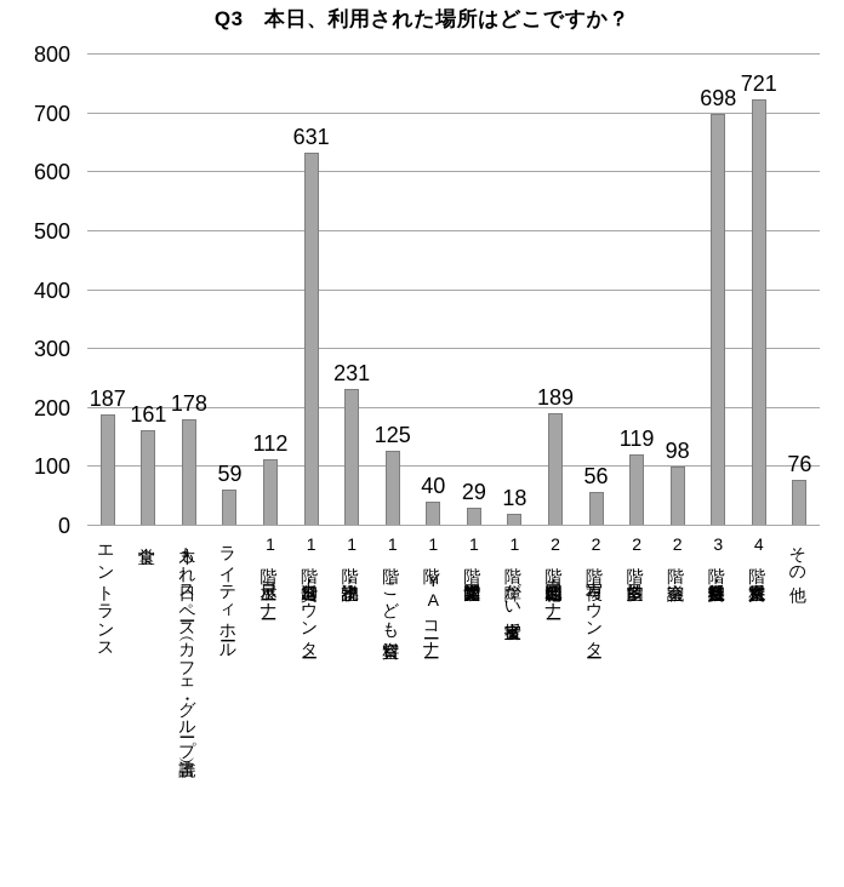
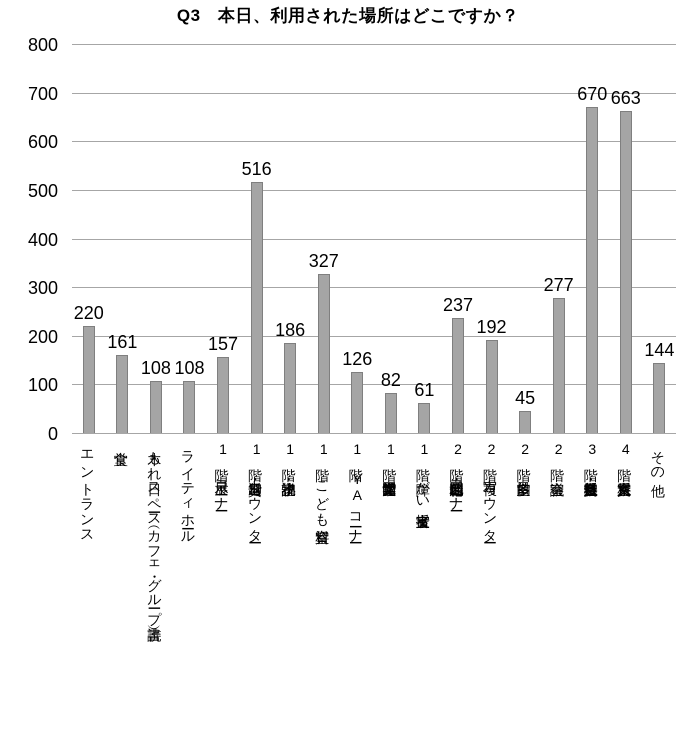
エントランス: 187 -> 220
木もれ日スペース（カフェ・グループ読書）: 178 -> 108
ライティホール: 59 -> 108
1階 展示コーナー: 112 -> 157
1階 貸出・返却カウンター: 631 -> 516
1階 小説・読物室: 231 -> 186
1階 こども資料室: 125 -> 327
1階 YAコーナー: 40 -> 126
1階 国際児童文学館: 29 -> 82
1階 障がい者支援室: 18 -> 61
2階 新聞・住宅地図コーナー: 189 -> 237
2階 複写カウンター: 56 -> 192
2階 多目的室: 119 -> 45
2階 会議室: 98 -> 277
3階 社会・自然系資料室: 698 -> 670
4階 人文系資料室: 721 -> 663
その他: 76 -> 144
